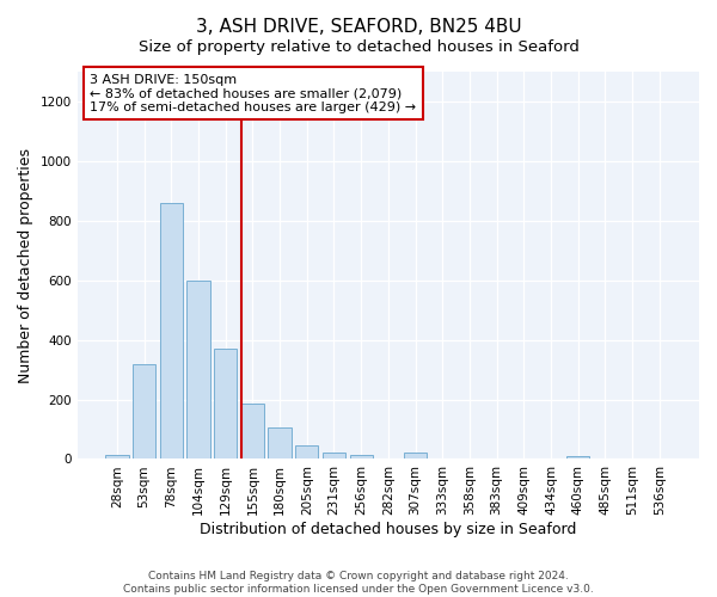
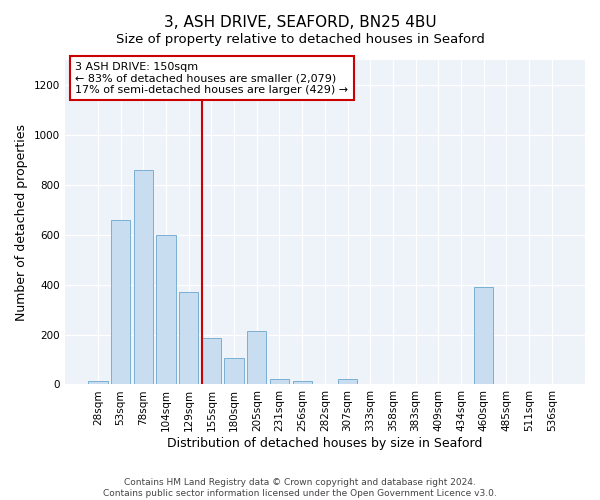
53sqm: 320 -> 660
205sqm: 47 -> 215
460sqm: 8 -> 390
